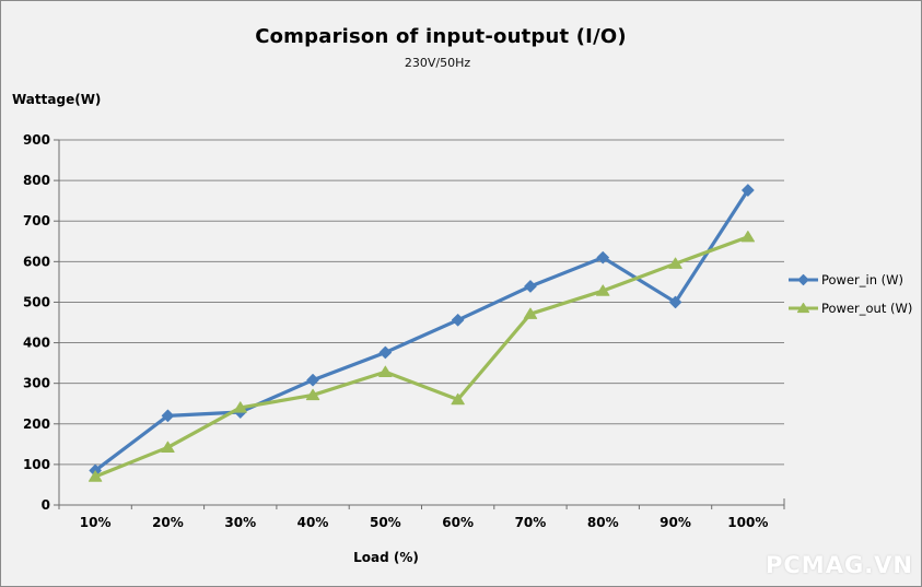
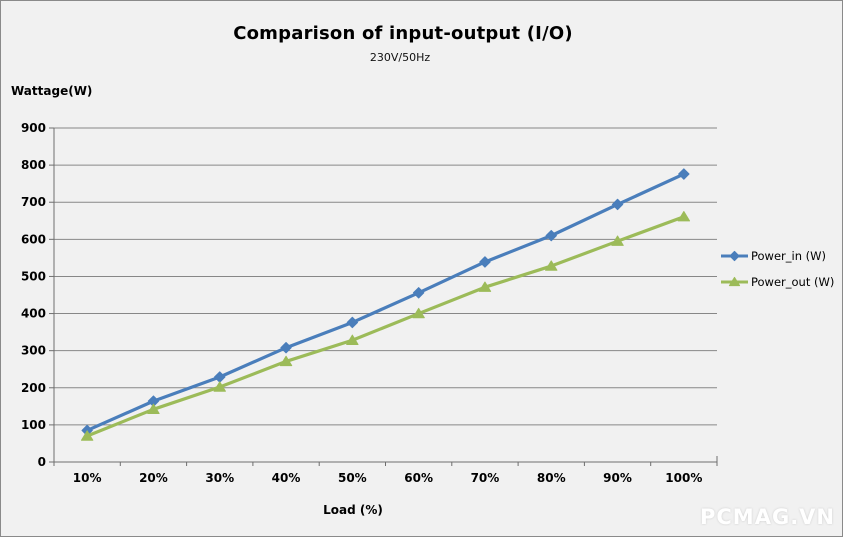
Power_in (W)/20%: 220 -> 160
Power_out (W)/30%: 240 -> 200
Power_out (W)/60%: 260 -> 400
Power_in (W)/90%: 500 -> 690
